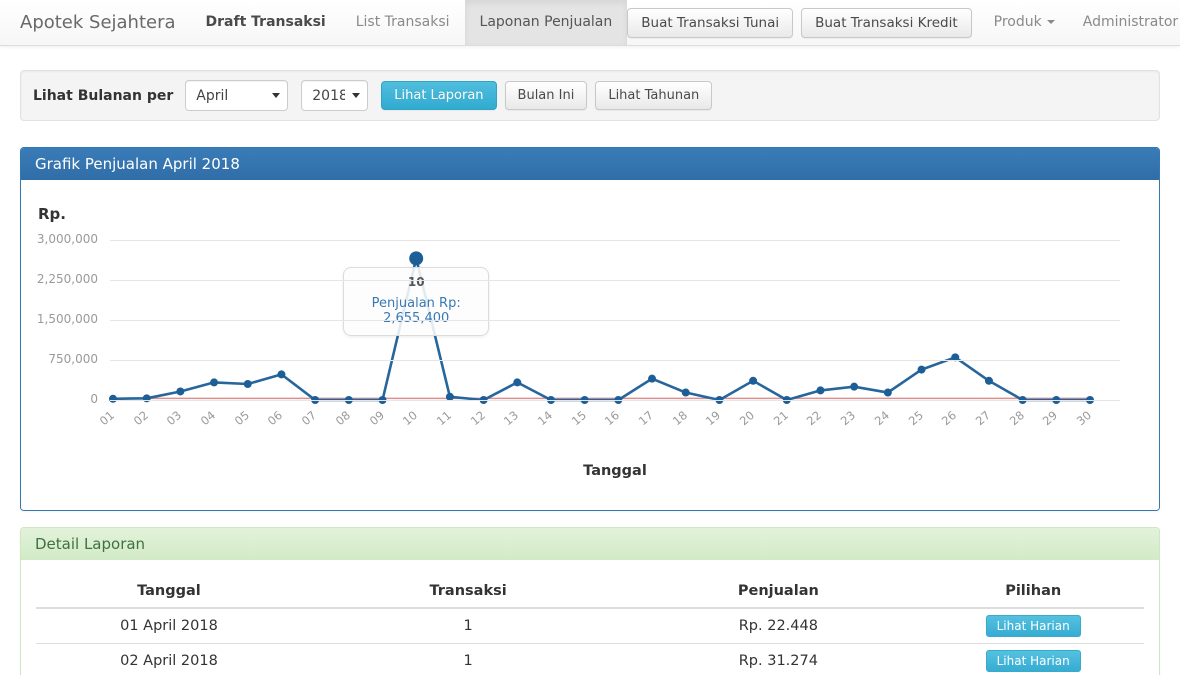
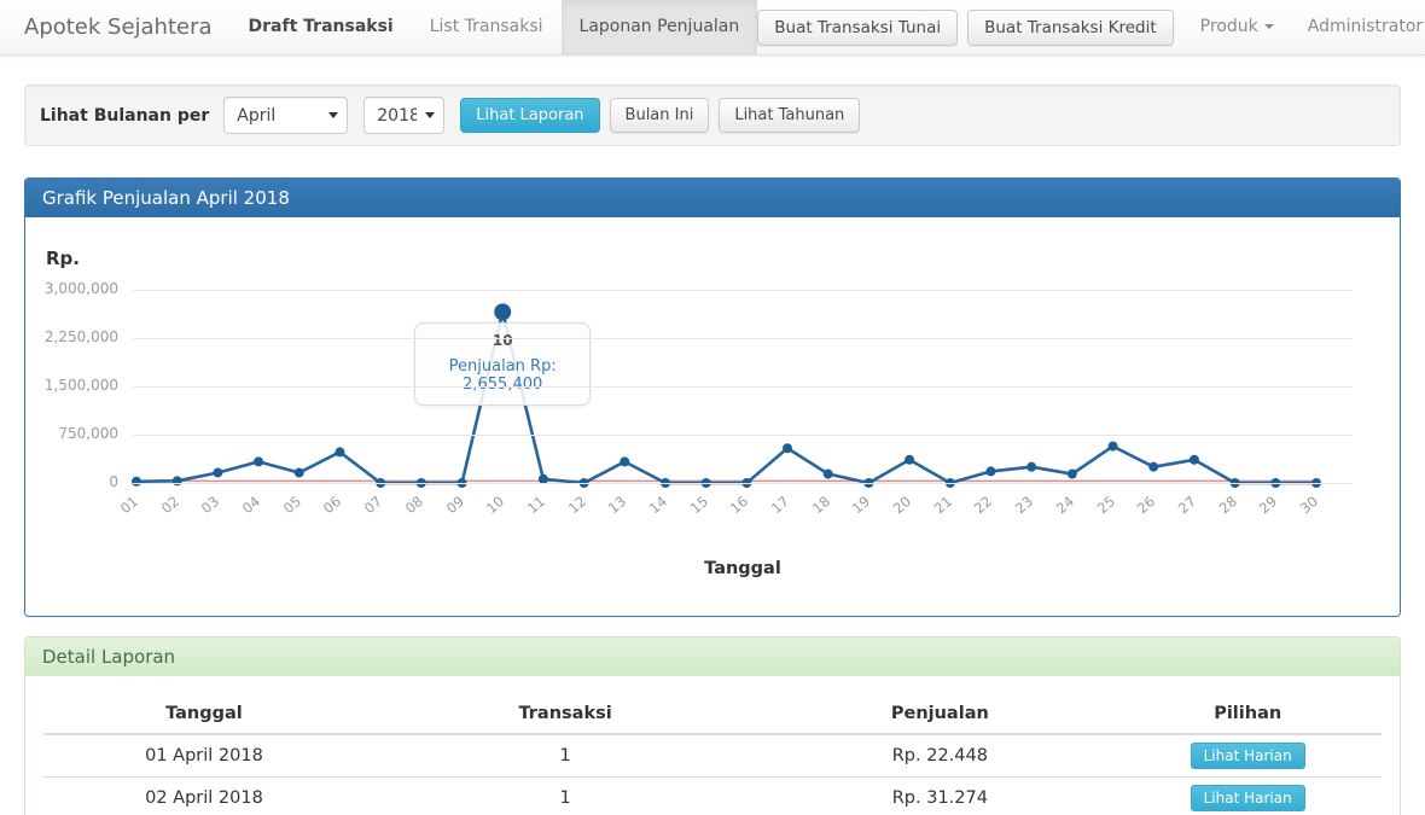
05: 300000 -> 200000
17: 400000 -> 500000
26: 800000 -> 200000
